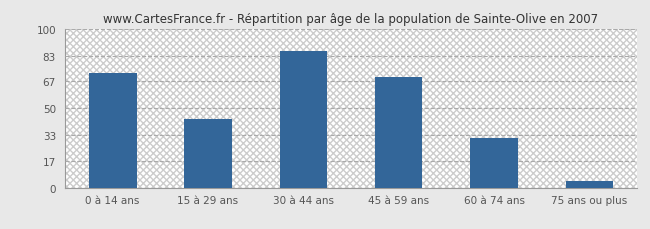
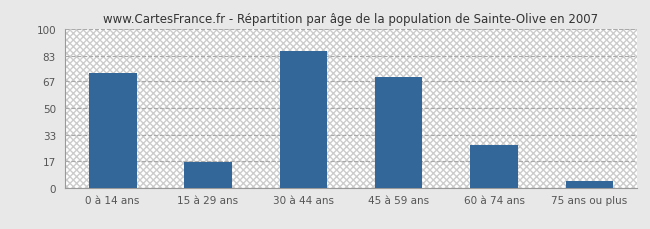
15 à 29 ans: 43 -> 16
60 à 74 ans: 31 -> 27
